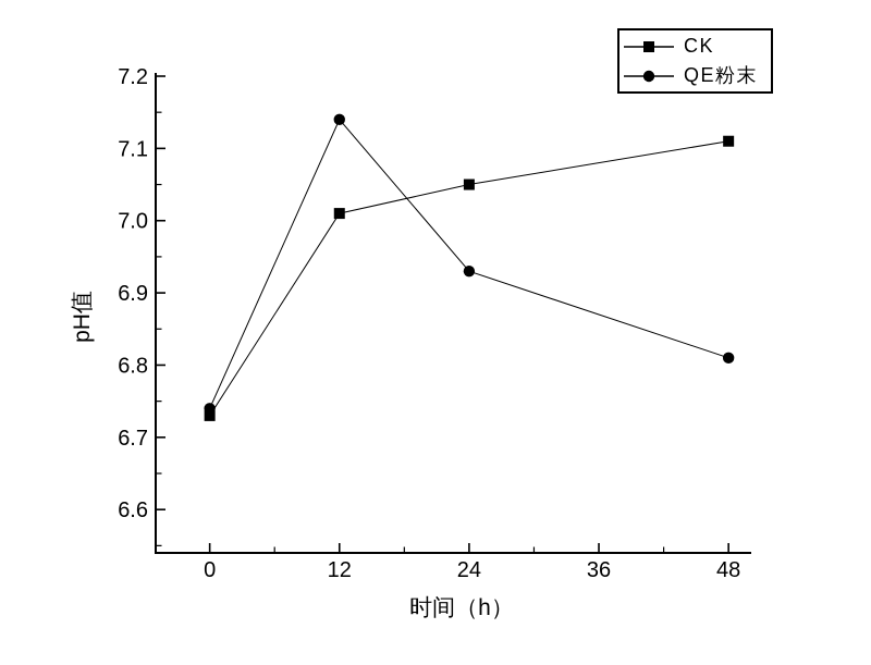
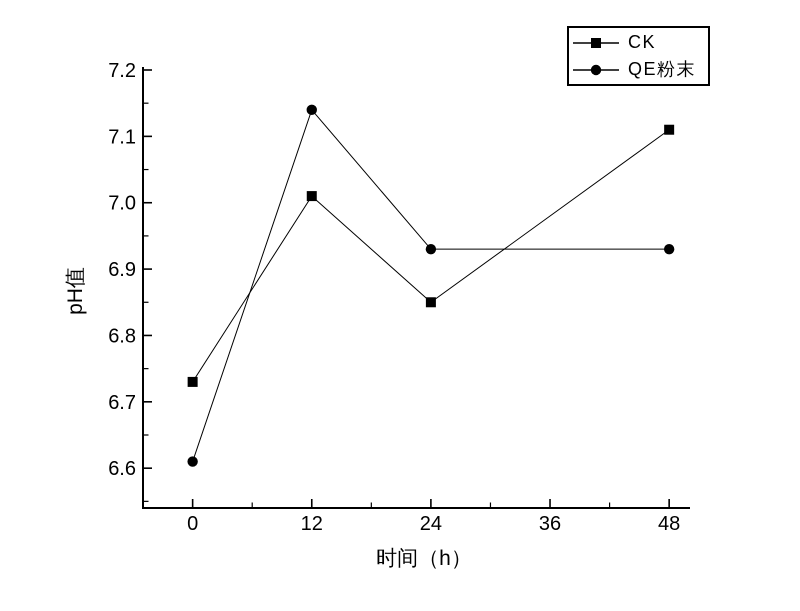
QE粉末/0: 6.74 -> 6.61
CK/24: 7.05 -> 6.85
QE粉末/48: 6.81 -> 6.93
